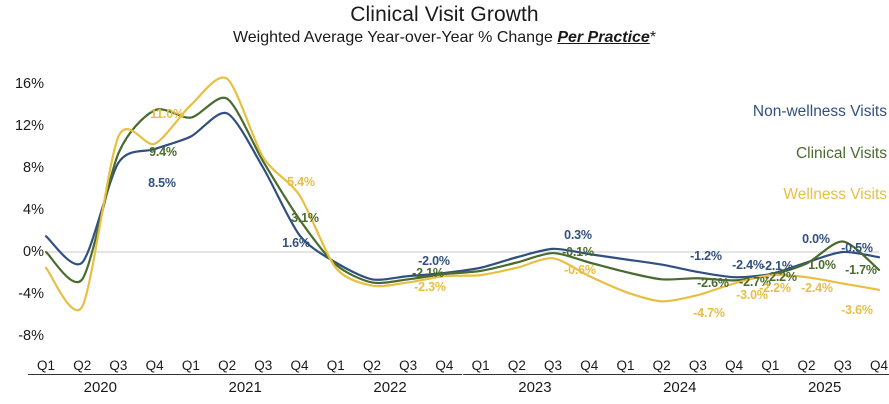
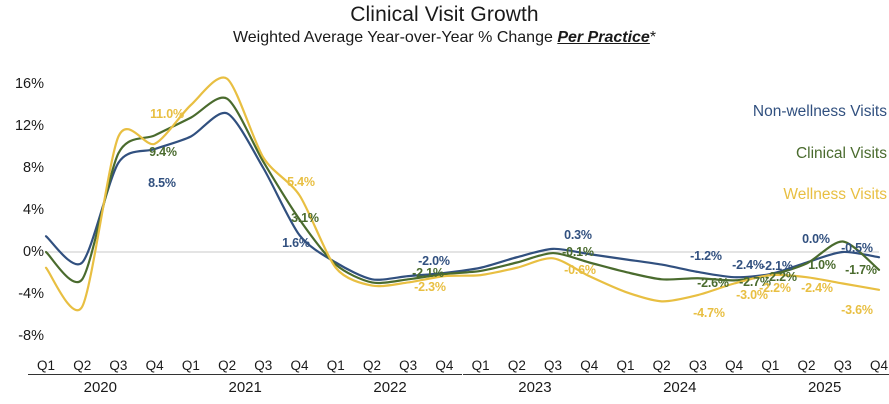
Clinical Visits/Q4 2020: 13.5% -> 11.1%
